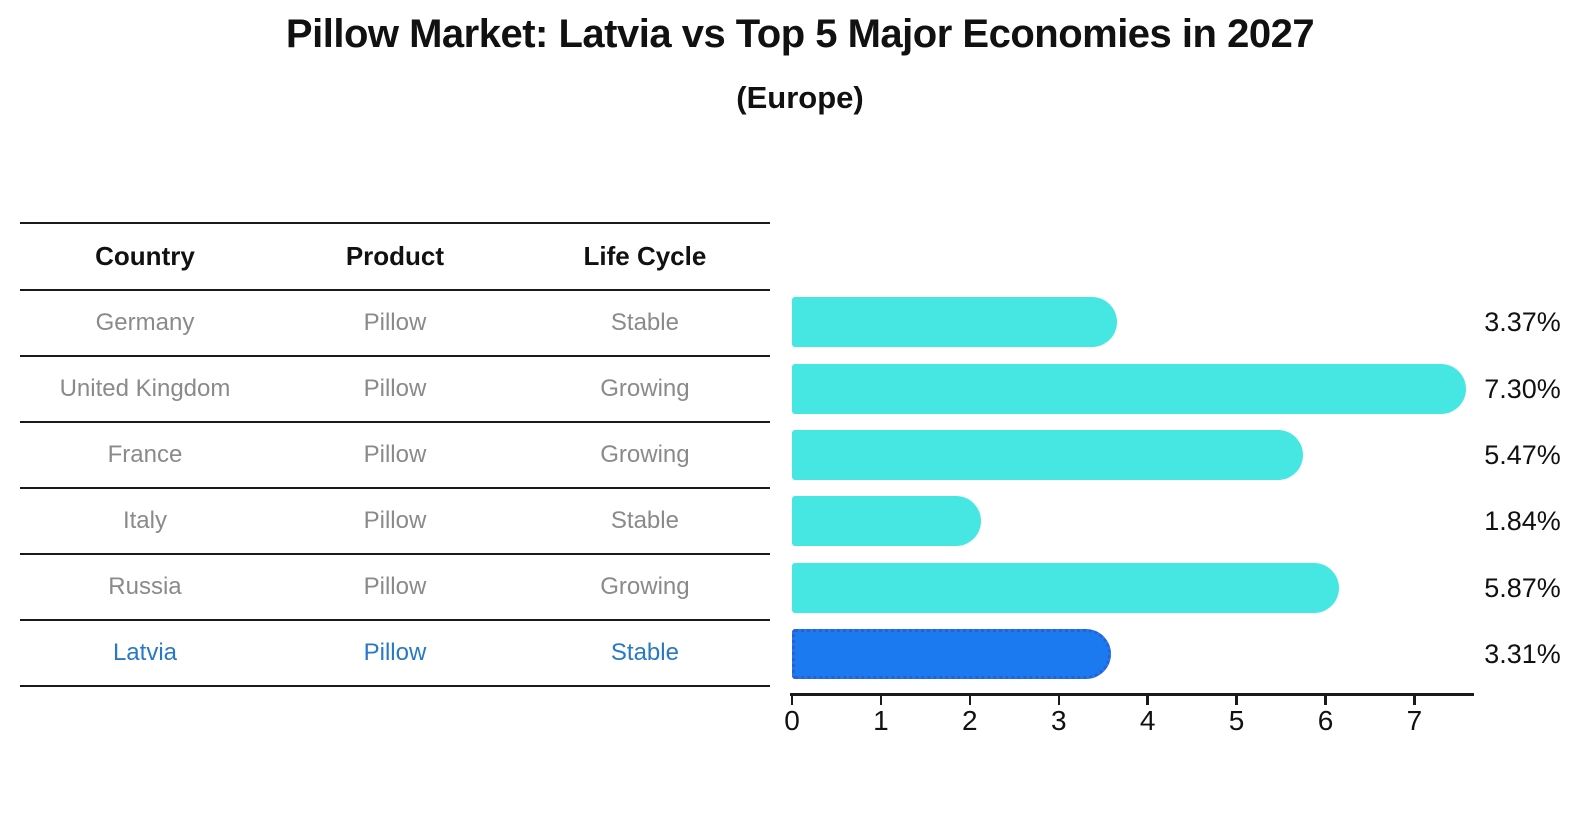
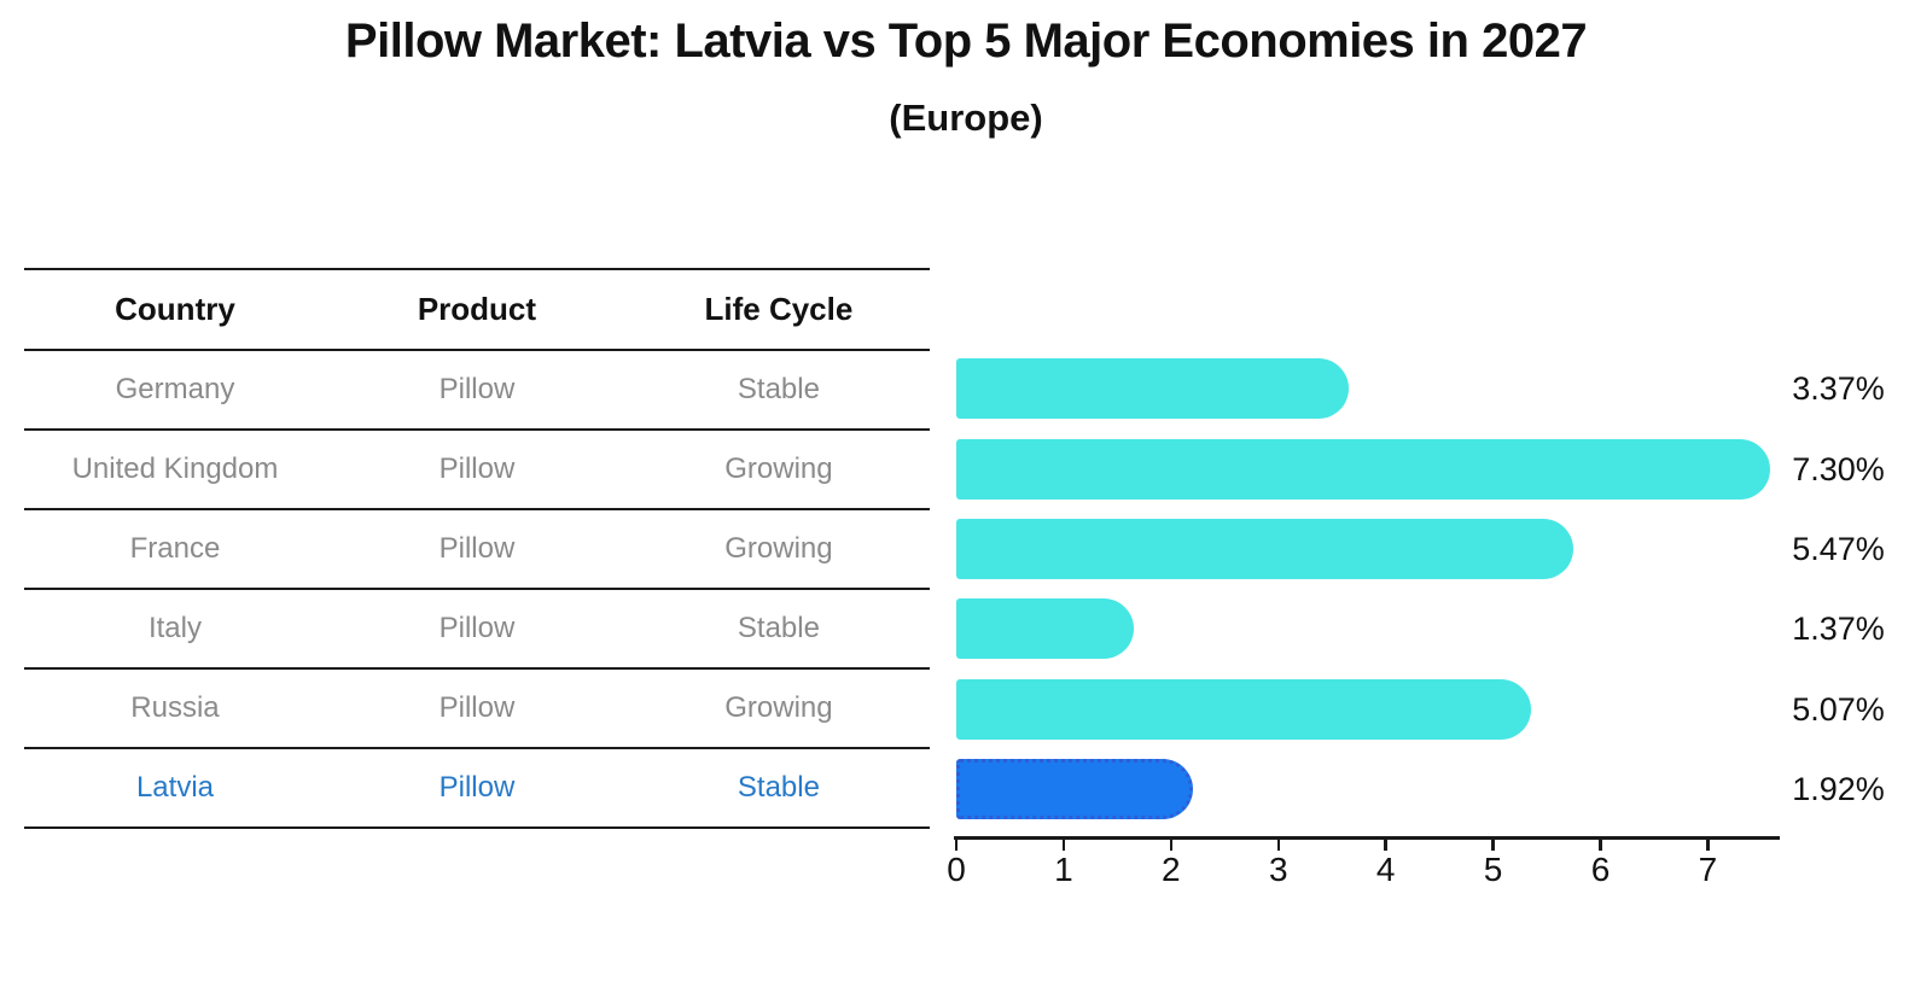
Italy: 1.84% -> 1.37%
Russia: 5.87% -> 5.07%
Latvia: 3.31% -> 1.92%
